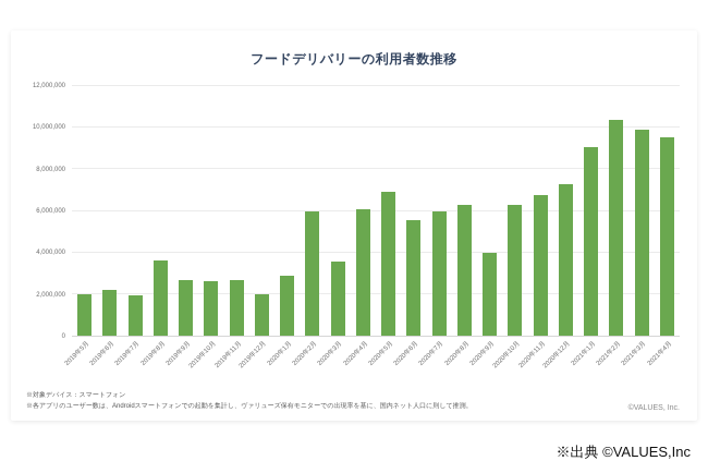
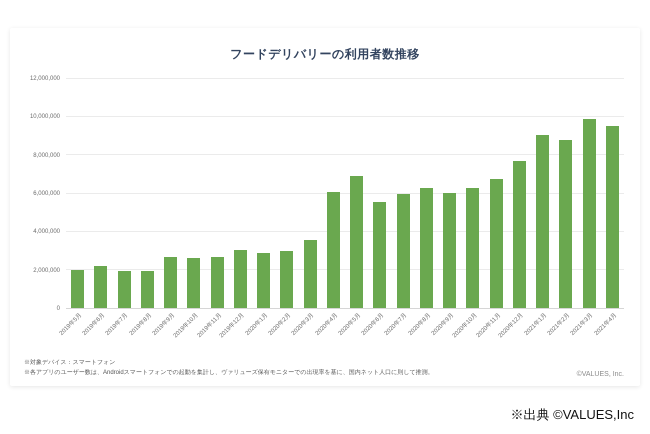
2019年8月: 3600000 -> 2000000
2019年12月: 2000000 -> 3000000
2020年2月: 6000000 -> 3000000
2020年9月: 4000000 -> 6000000
2020年12月: 7300000 -> 7700000
2021年2月: 10400000 -> 8800000
